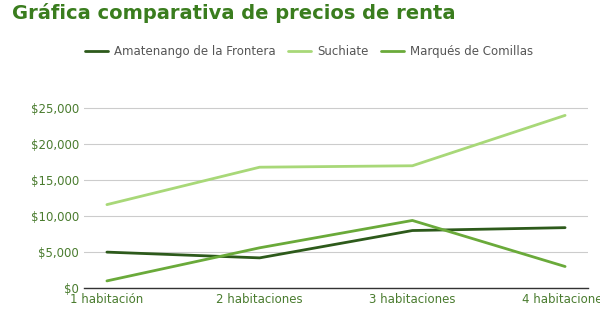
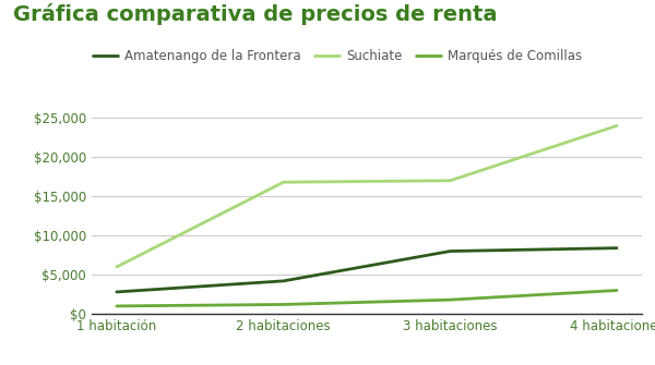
Amatenango de la Frontera/1 habitación: $5,000 -> $2,800
Suchiate/1 habitación: $11,600 -> $6,000
Marqués de Comillas/2 habitaciones: $5,600 -> $1,200
Marqués de Comillas/3 habitaciones: $9,400 -> $1,800
